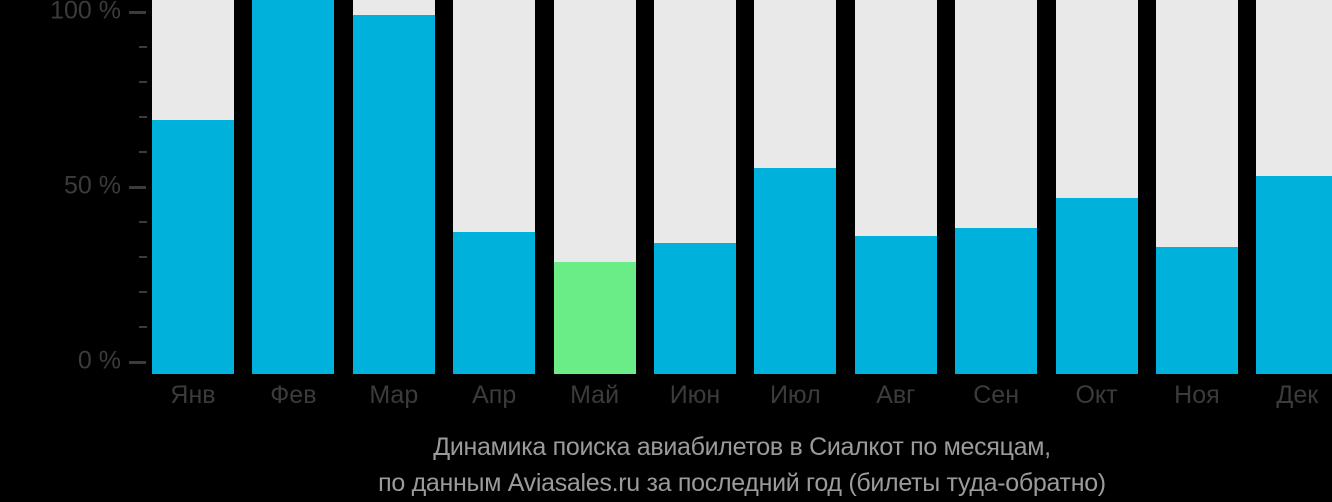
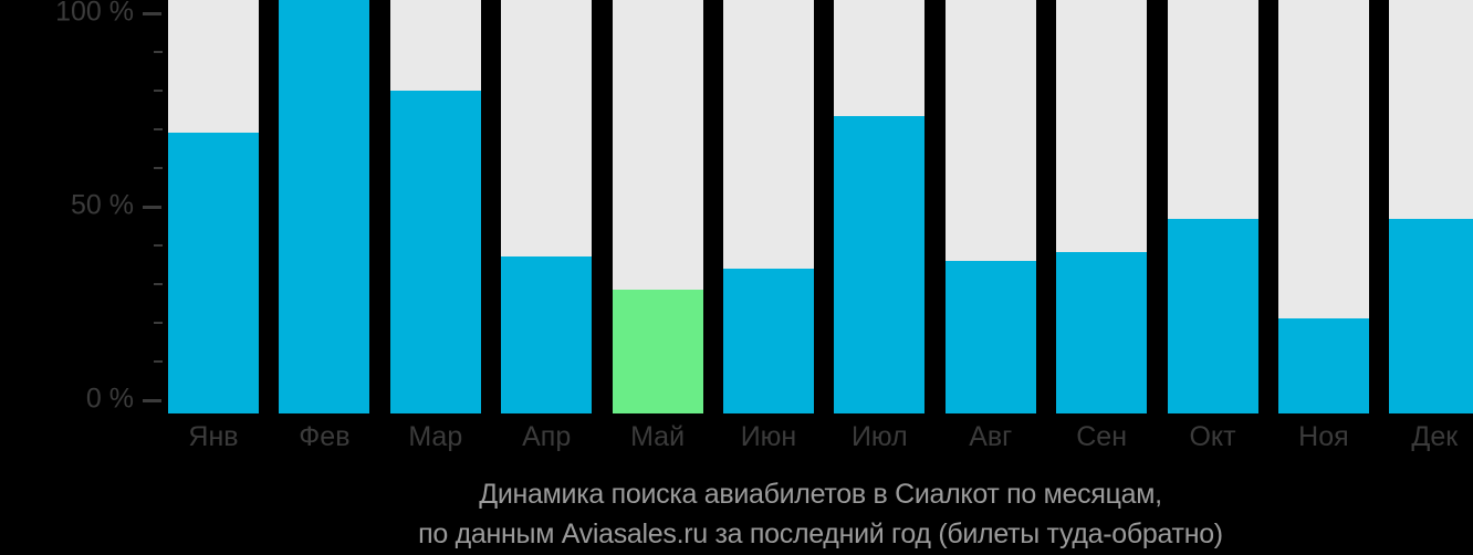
Мар: 96% -> 78%
Июл: 55% -> 72%
Ноя: 34% -> 23%
Дек: 53% -> 47%
